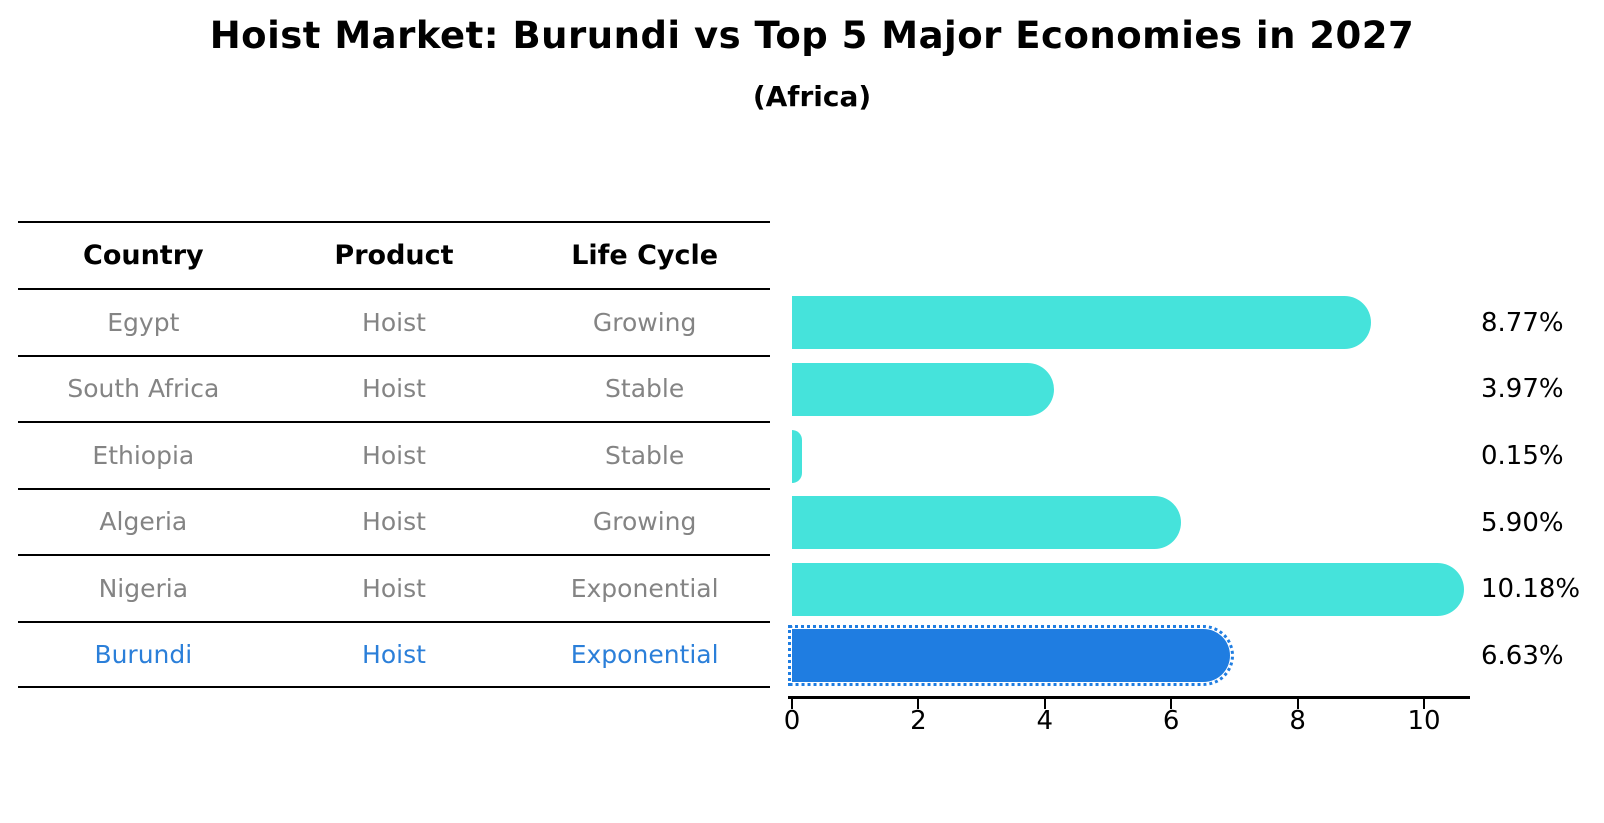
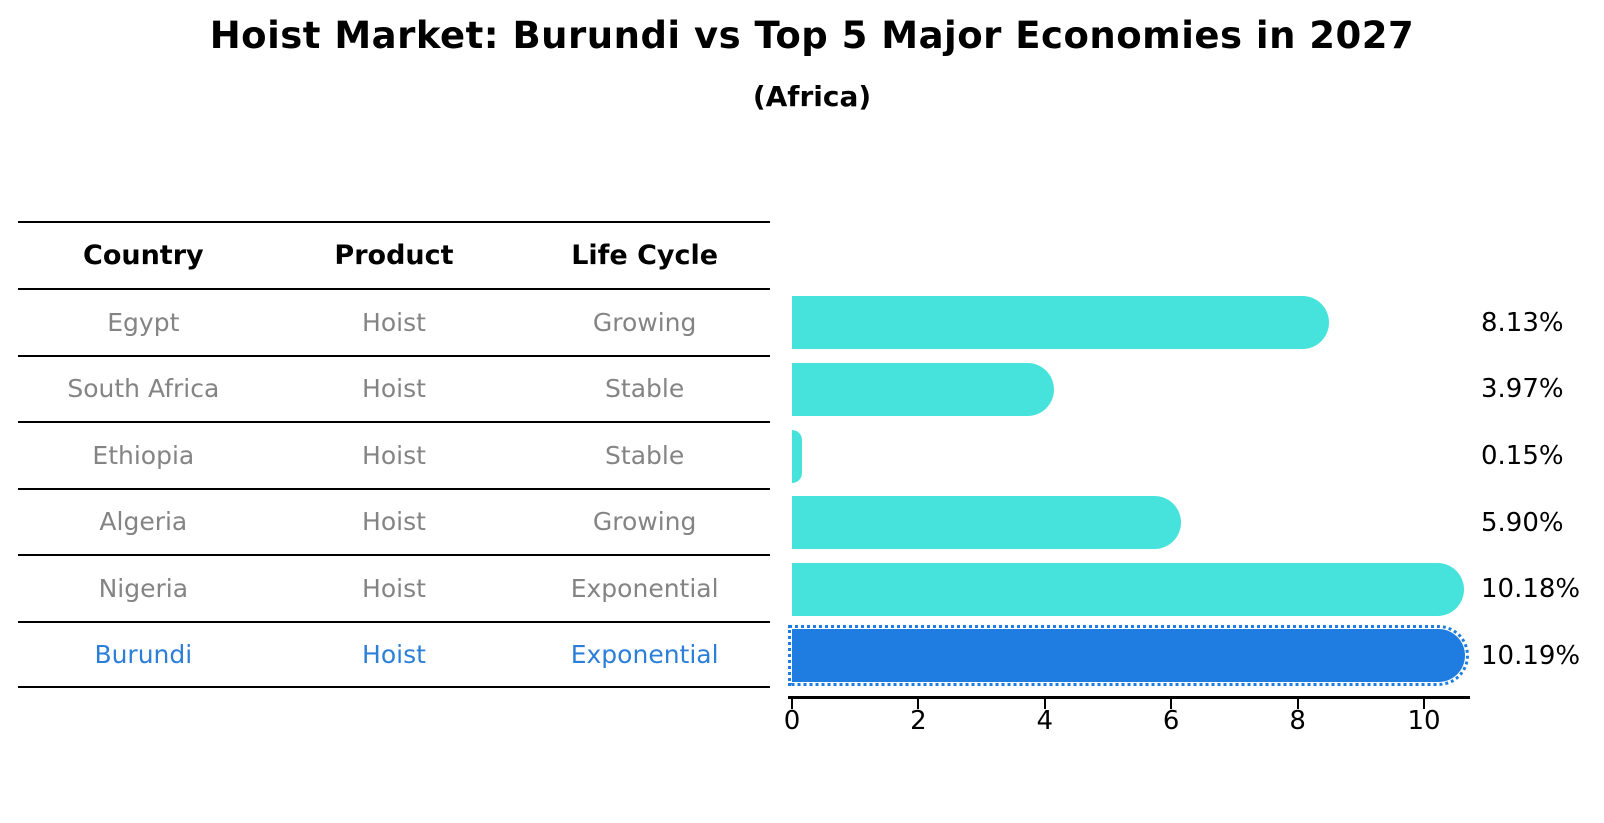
Egypt: 8.77% -> 8.13%
Burundi: 6.63% -> 10.19%
